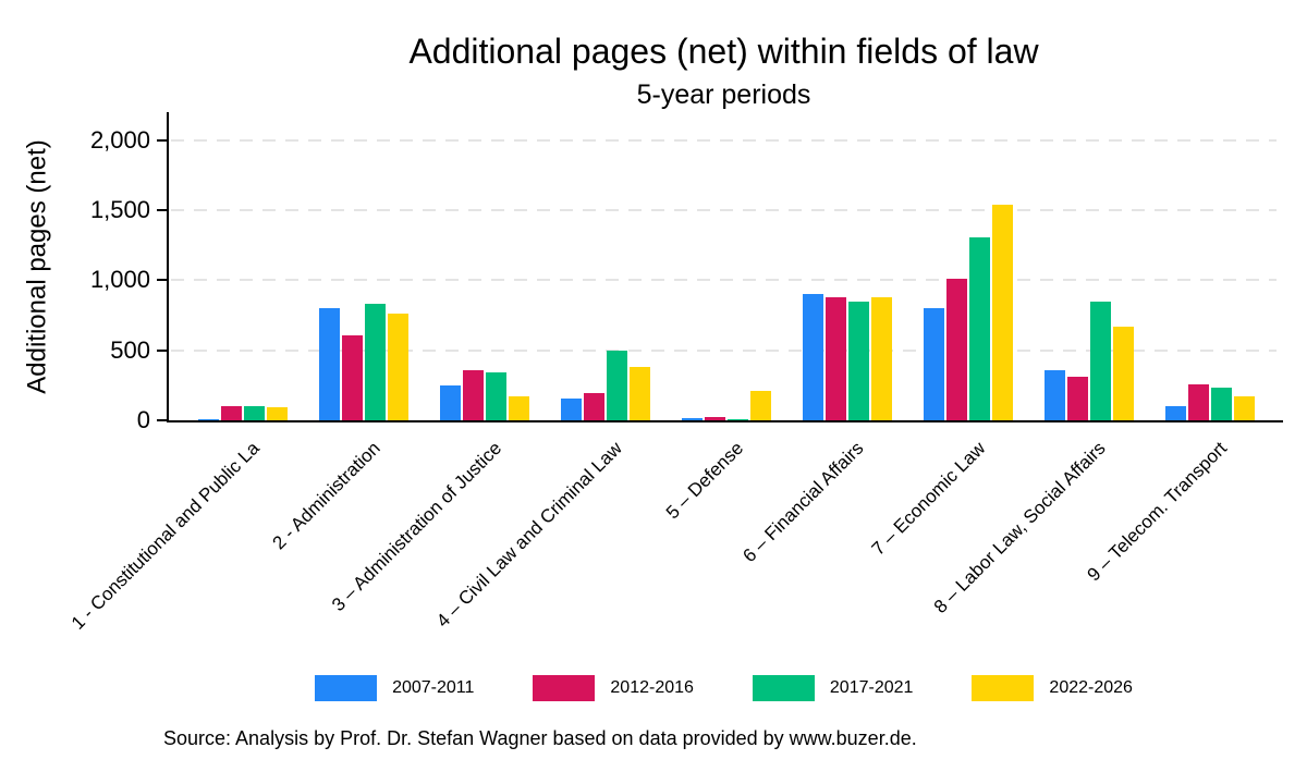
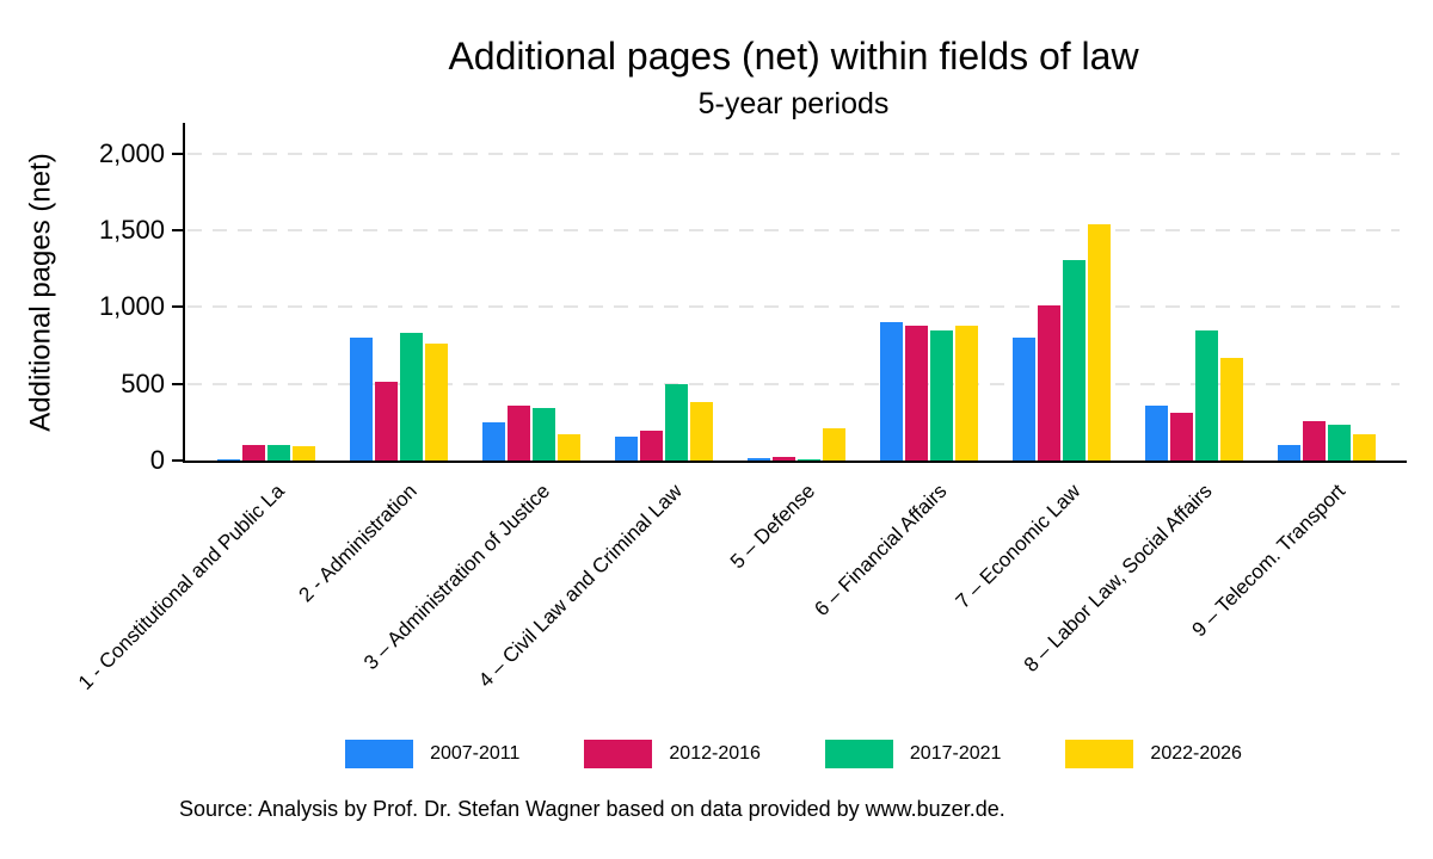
2012-2016/2 - Administration: 600 -> 510
